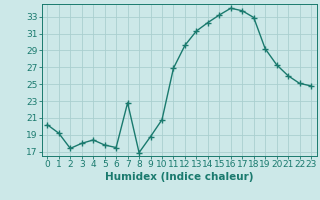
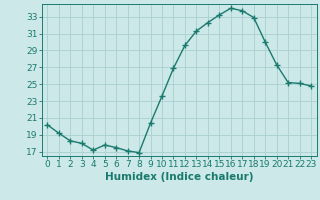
2: 17.4 -> 18.3
4: 18.4 -> 17.2
7: 22.8 -> 17.1
9: 18.8 -> 20.4
10: 20.8 -> 23.6
19: 29.2 -> 30.0
21: 26.0 -> 25.2
